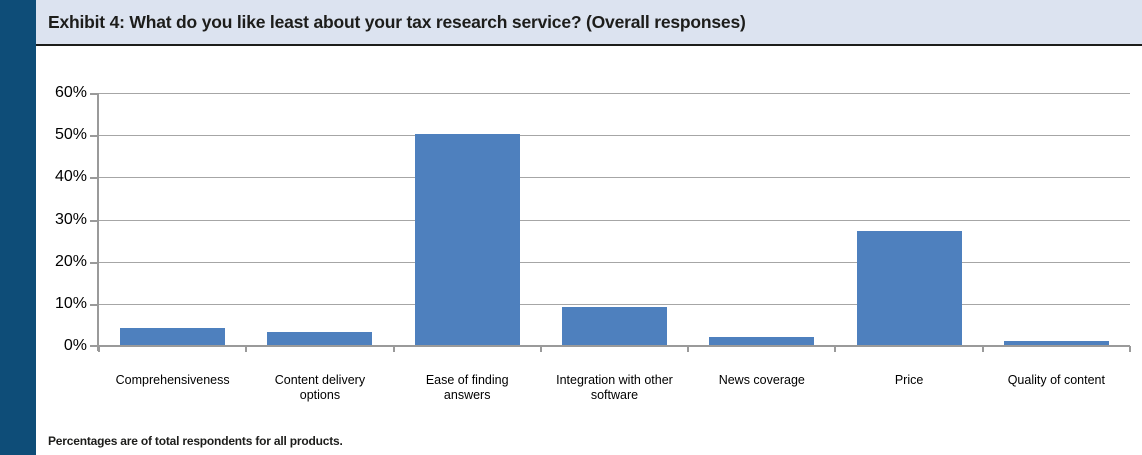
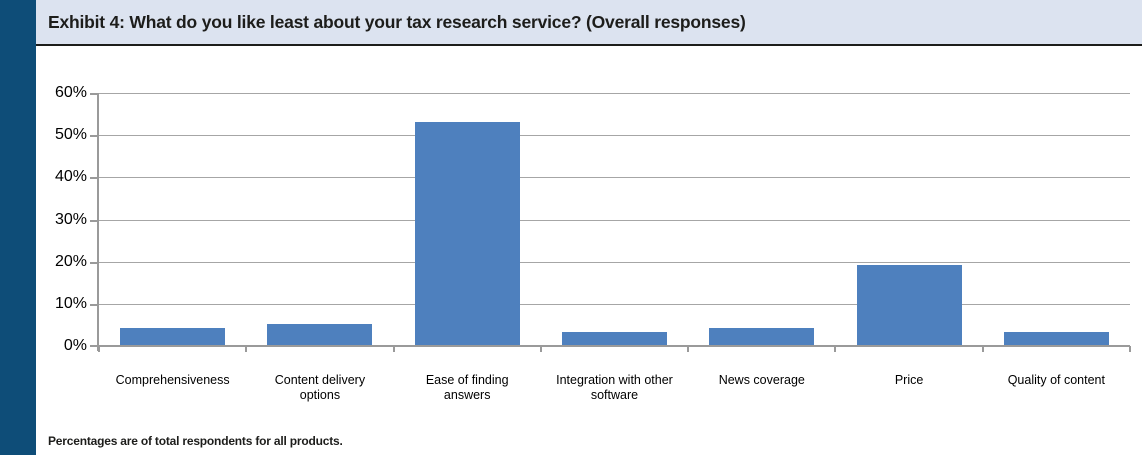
Content delivery options: 3% -> 5%
Ease of finding answers: 50% -> 53%
Integration with other software: 9% -> 3%
News coverage: 2% -> 4%
Price: 27% -> 19%
Quality of content: 1% -> 3%
